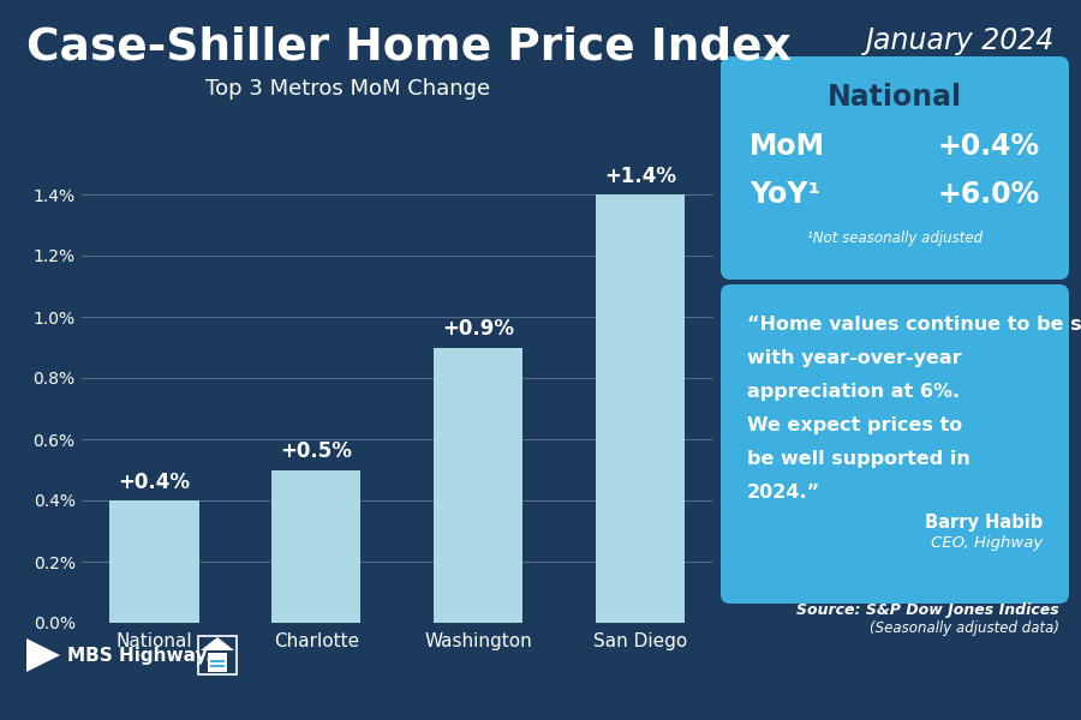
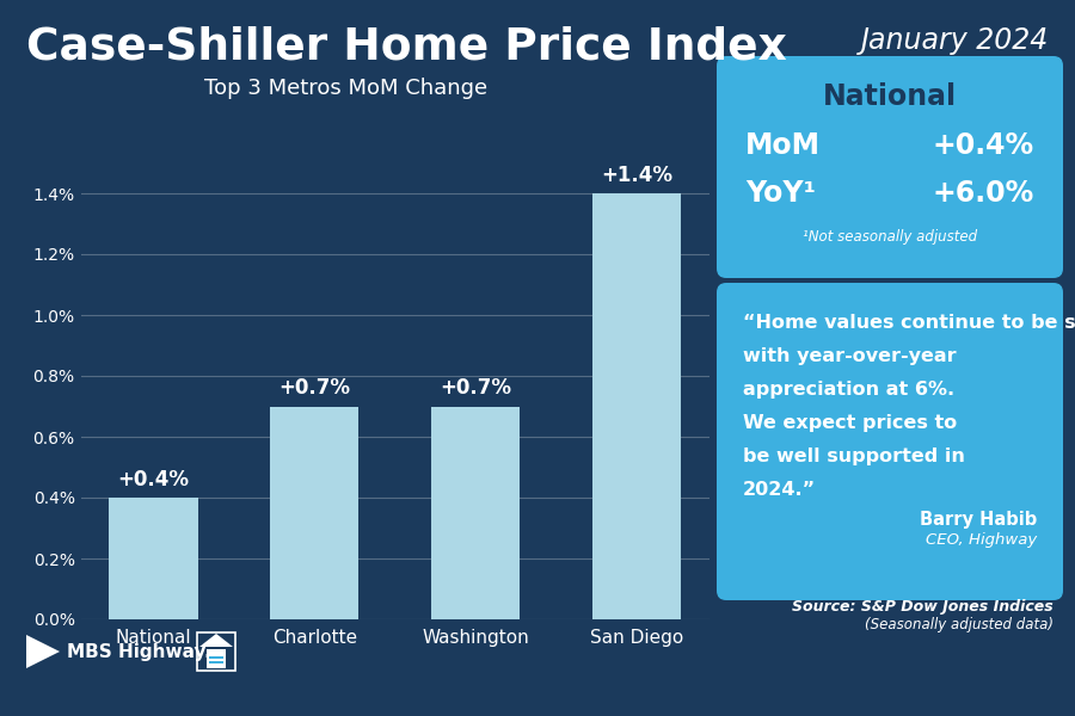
Charlotte: +0.5% -> +0.7%
Washington: +0.9% -> +0.7%
